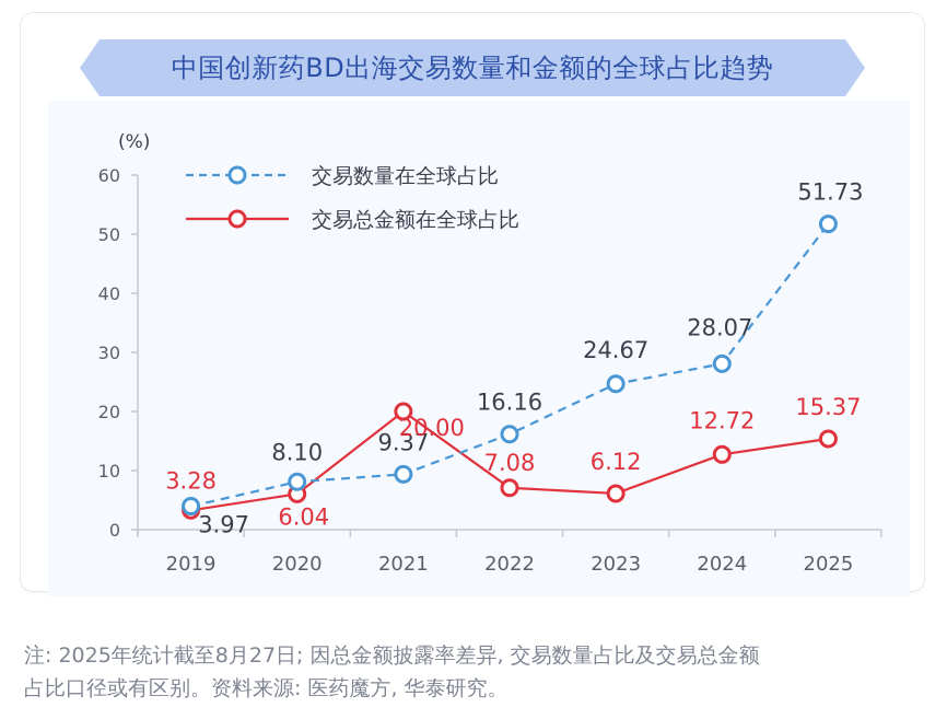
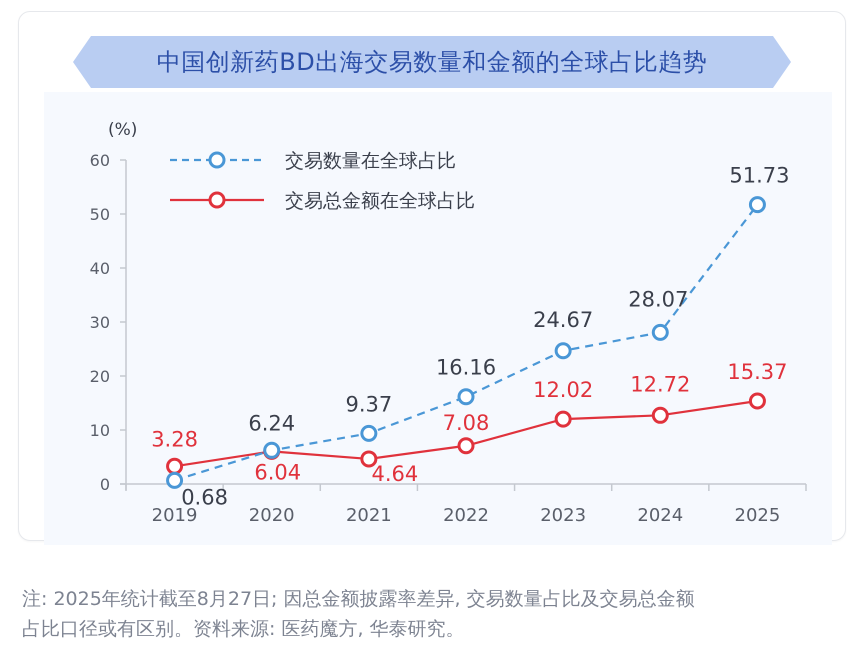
交易数量在全球占比/2019: 3.97 -> 0.68
交易数量在全球占比/2020: 8.10 -> 6.24
交易总金额在全球占比/2021: 20.00 -> 4.64
交易总金额在全球占比/2023: 6.12 -> 12.02
